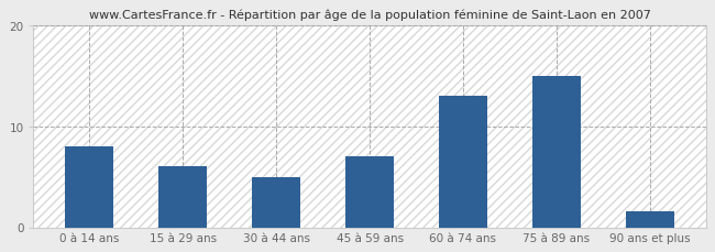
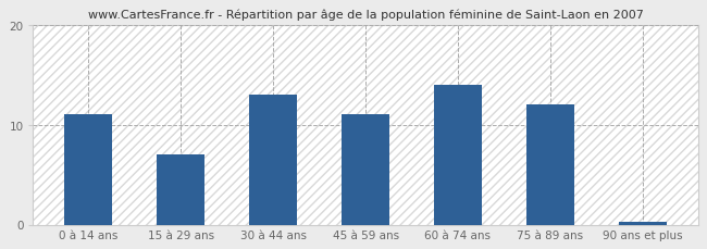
0 à 14 ans: 8.0 -> 11.0
15 à 29 ans: 6.0 -> 7.0
30 à 44 ans: 5.0 -> 13.0
45 à 59 ans: 7.0 -> 11.0
60 à 74 ans: 13.0 -> 14.0
75 à 89 ans: 15.0 -> 12.0
90 ans et plus: 1.6 -> 0.3
